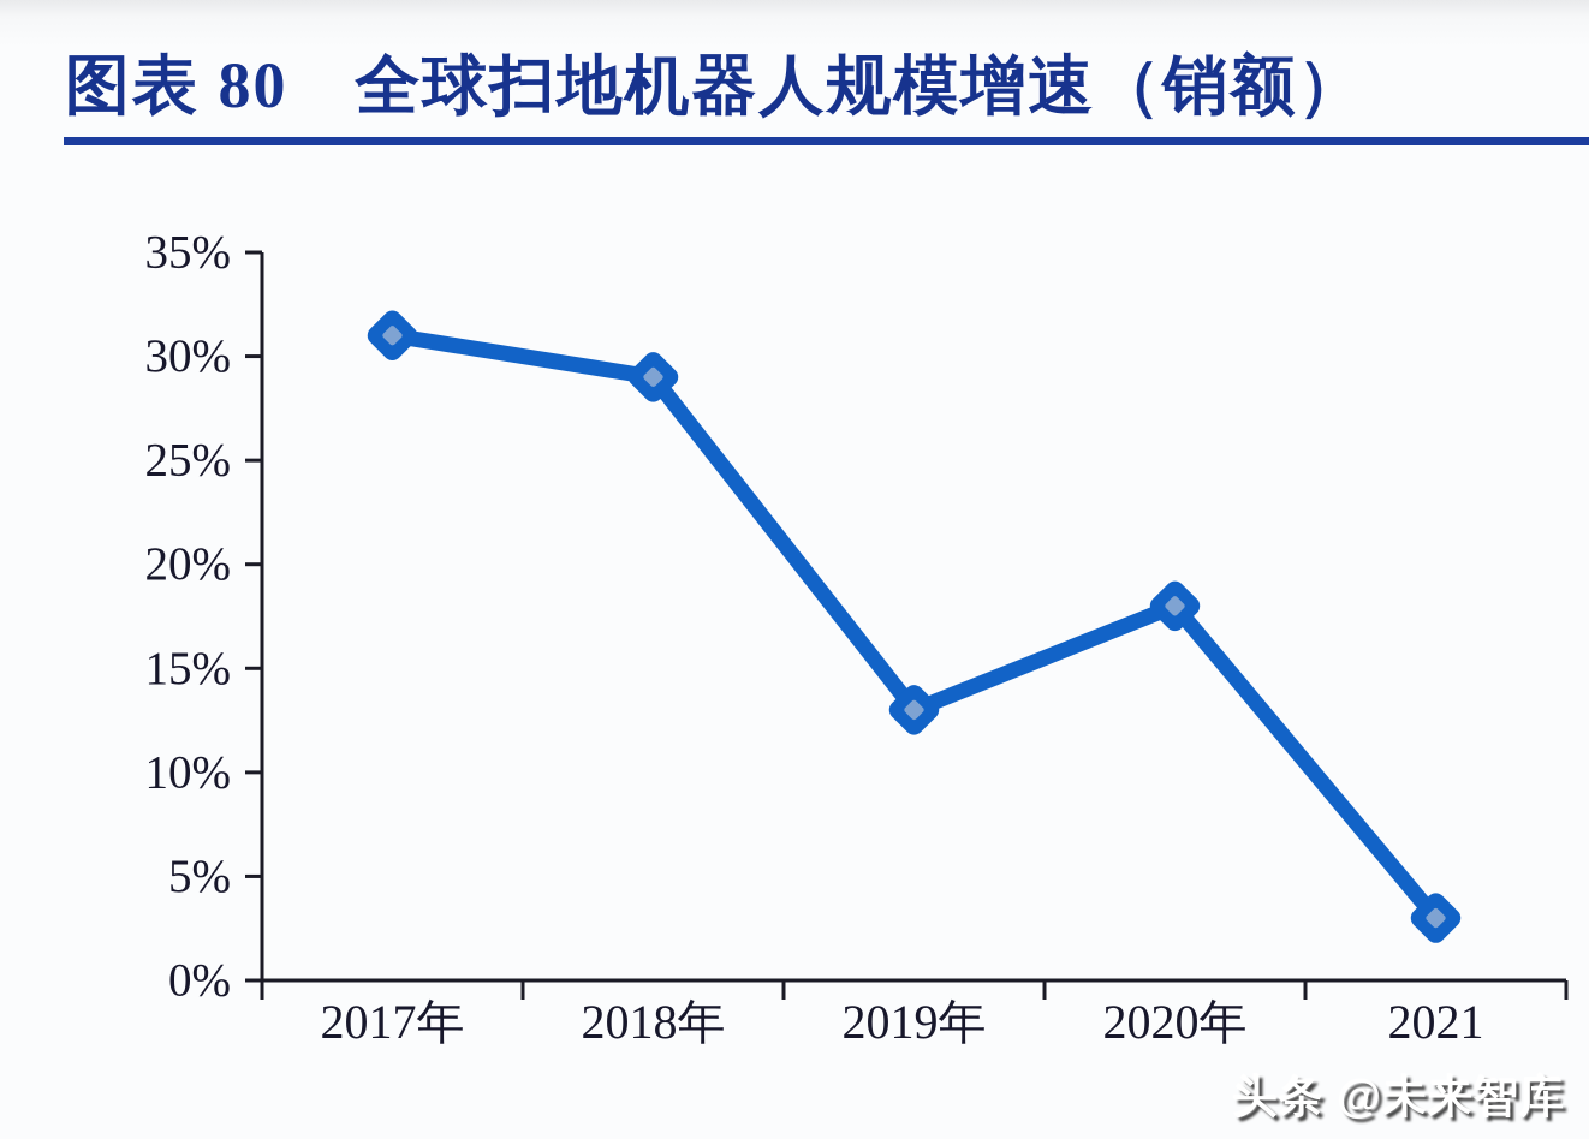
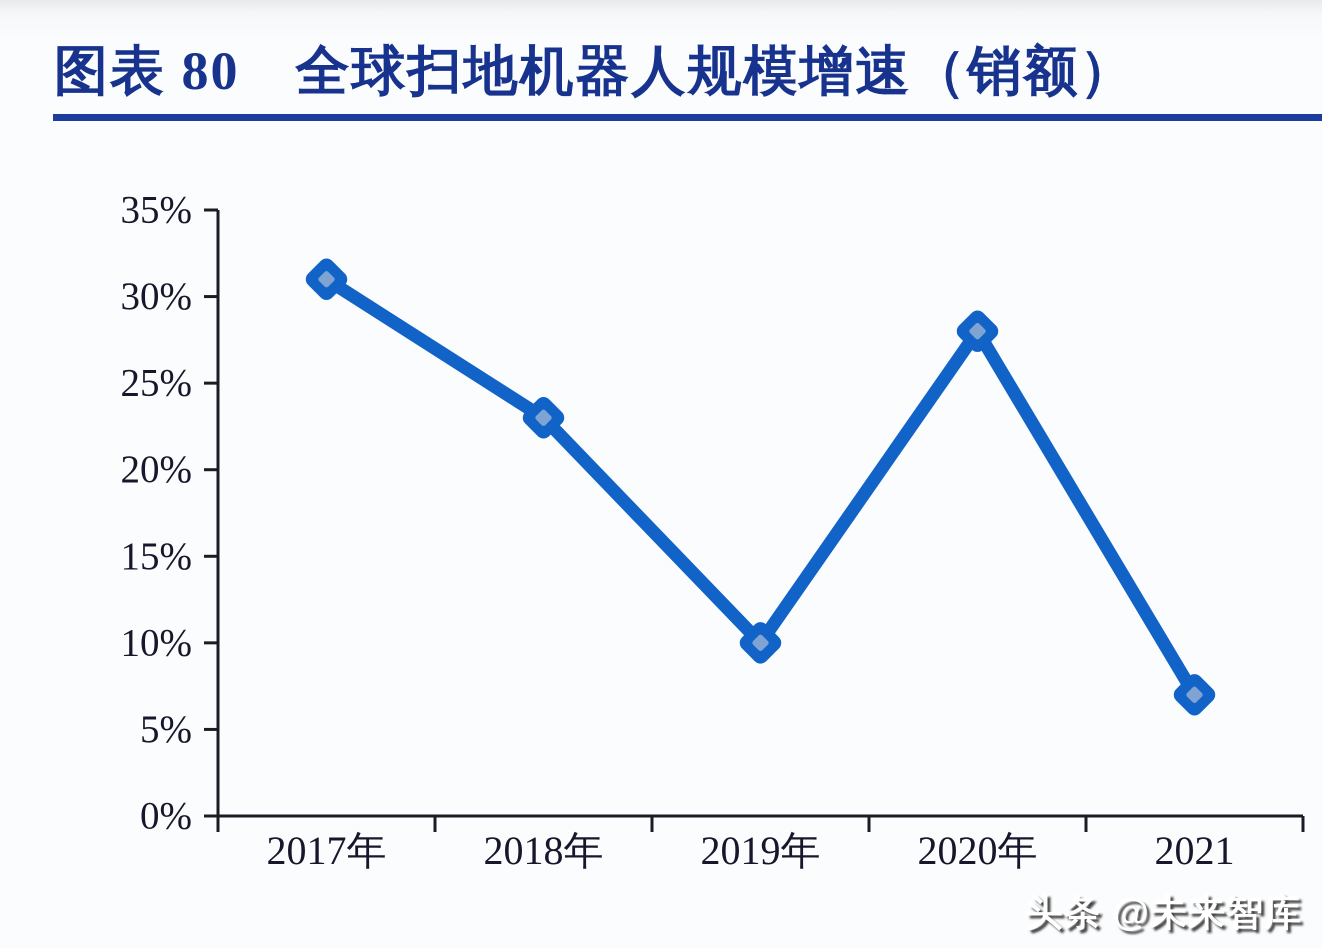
2018年: 29% -> 23%
2019年: 13% -> 10%
2020年: 18% -> 28%
2021: 3% -> 7%
